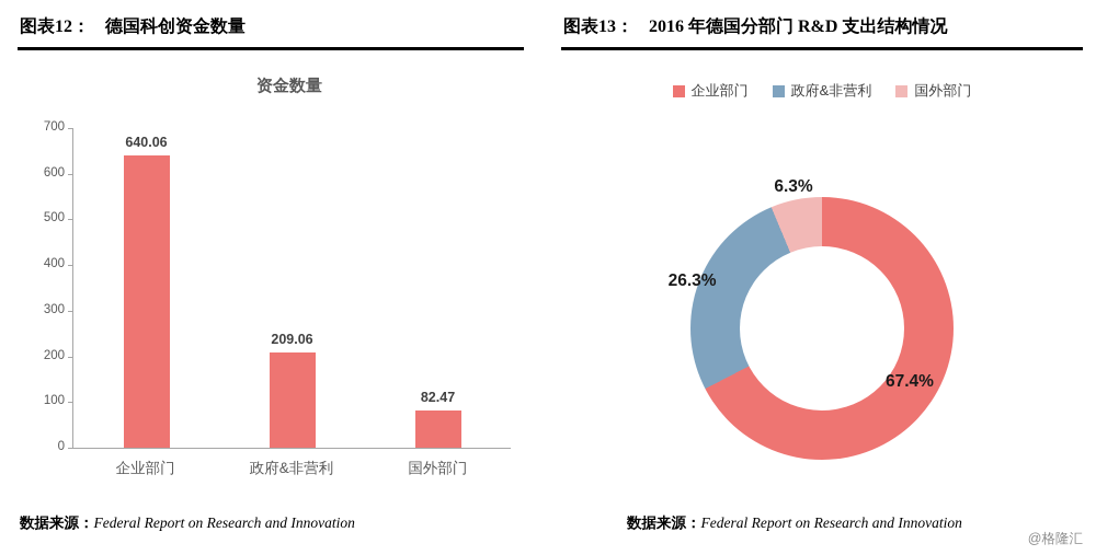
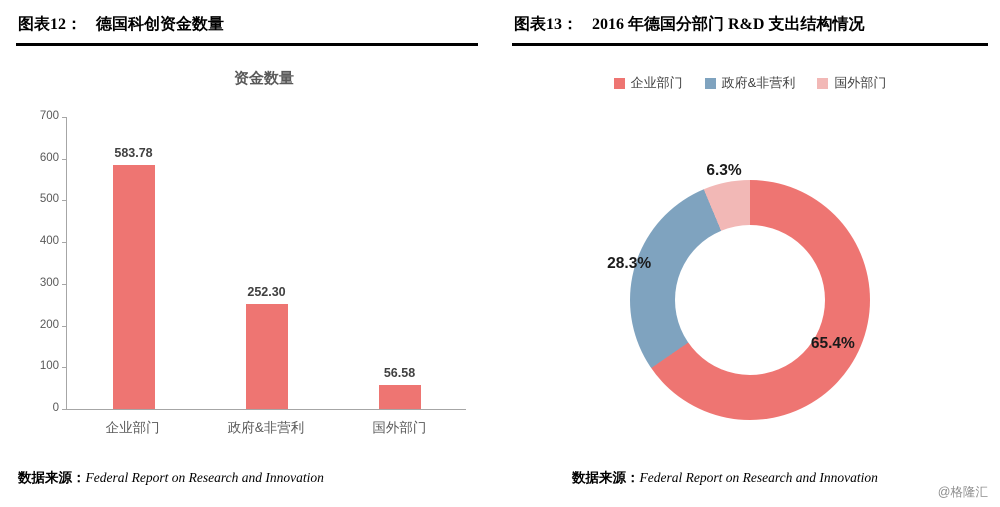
资金数量/企业部门: 640.06 -> 583.78
资金数量/政府&非营利: 209.06 -> 252.30
资金数量/国外部门: 82.47 -> 56.58
2016 年德国分部门 R&D 支出结构情况/企业部门: 67.4% -> 65.4%
2016 年德国分部门 R&D 支出结构情况/政府&非营利: 26.3% -> 28.3%
